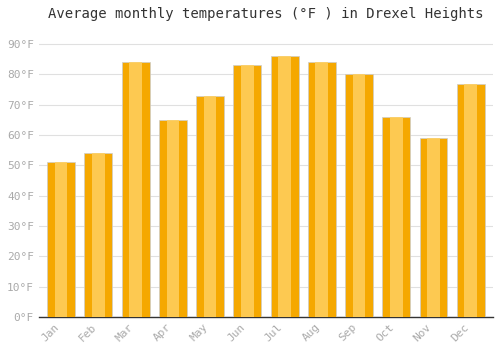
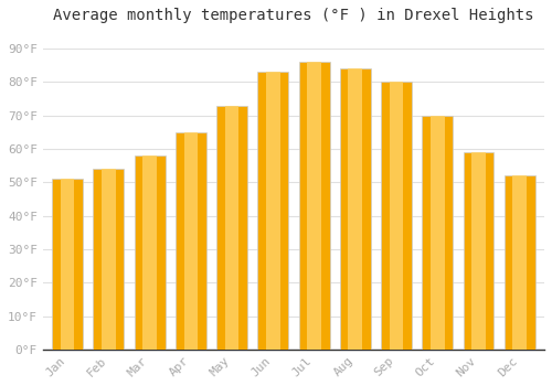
Mar: 84°F -> 58°F
Oct: 66°F -> 70°F
Dec: 77°F -> 52°F
